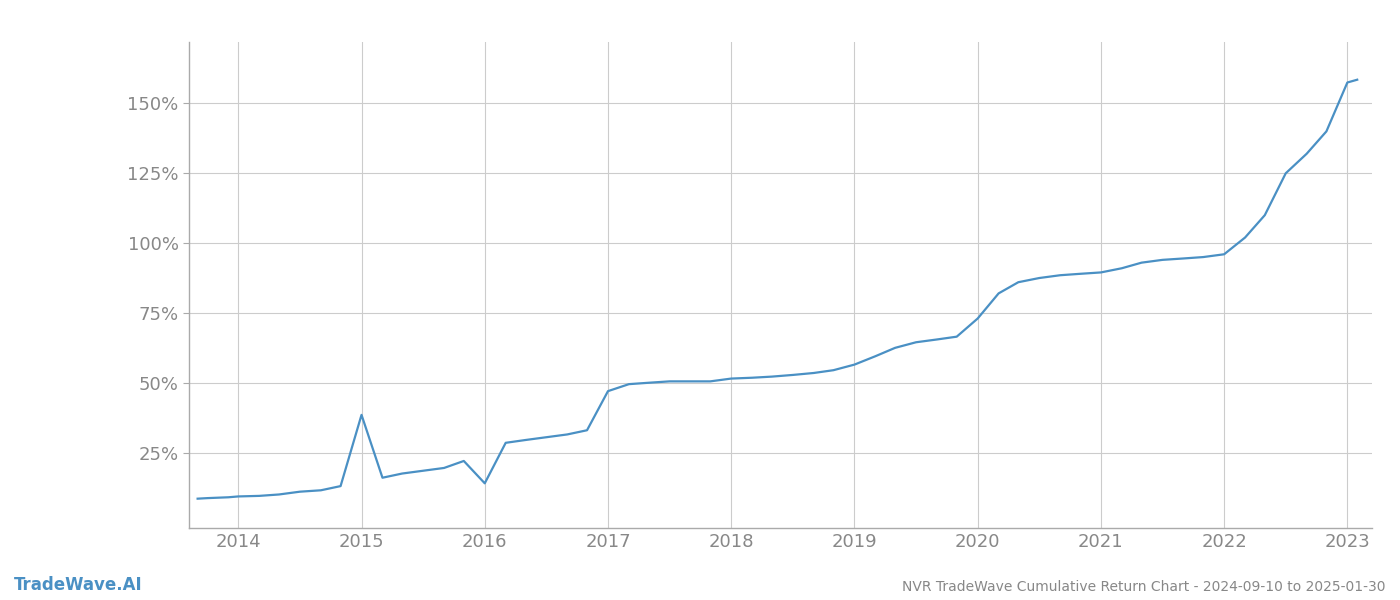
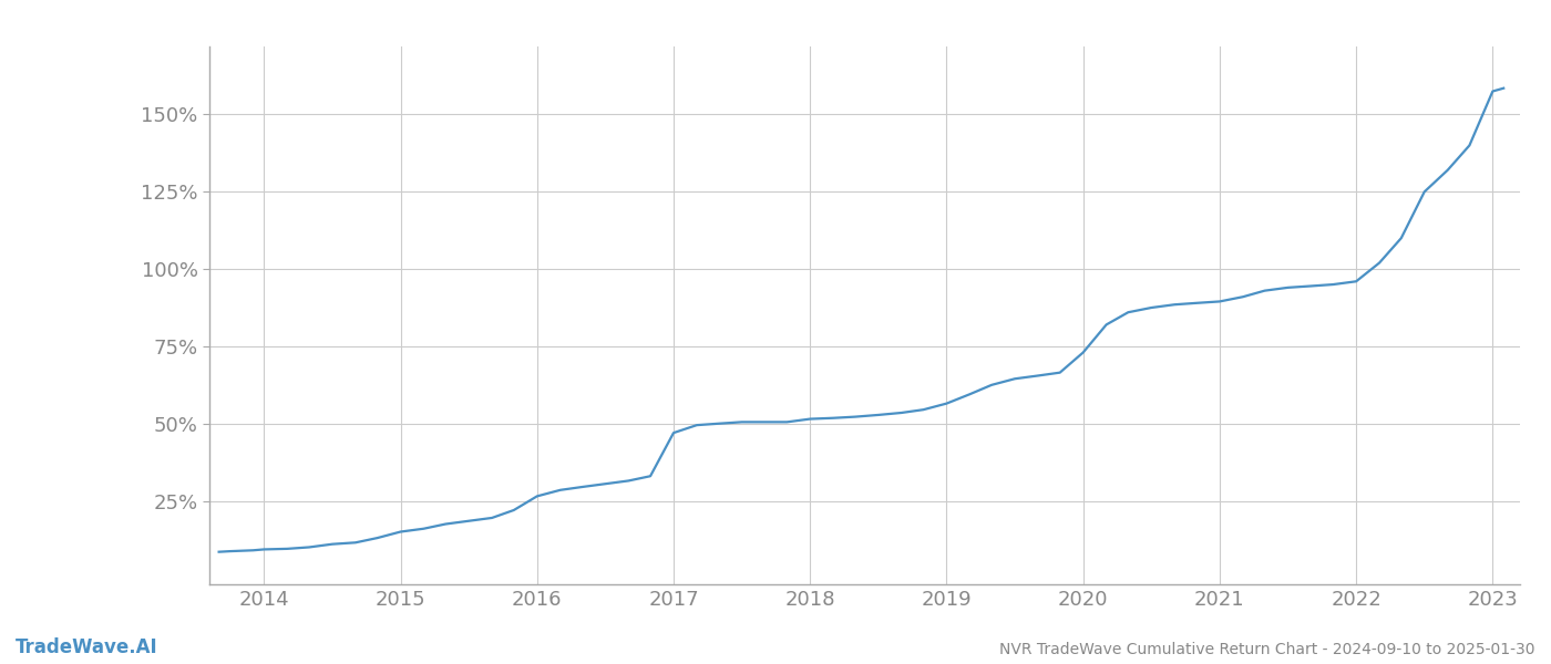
2015: 38.5% -> 15.0%
2016: 14.0% -> 26.5%
